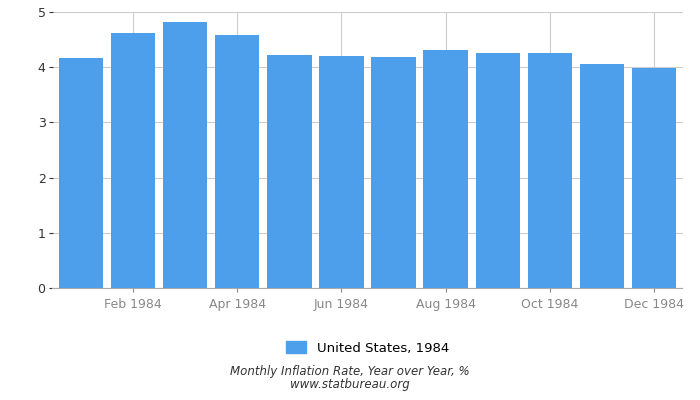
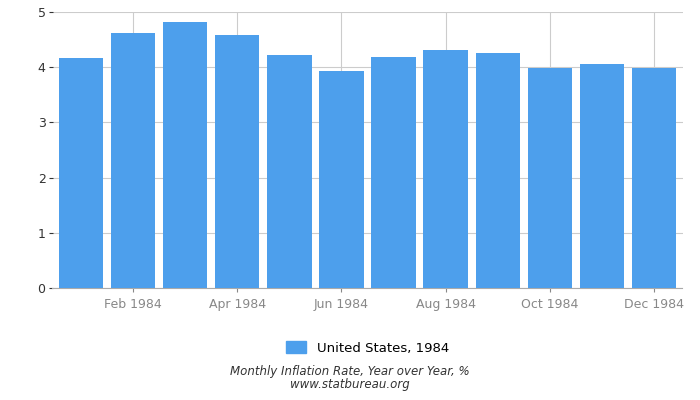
Jun 1984: 4.20 -> 3.94
Oct 1984: 4.25 -> 3.98
